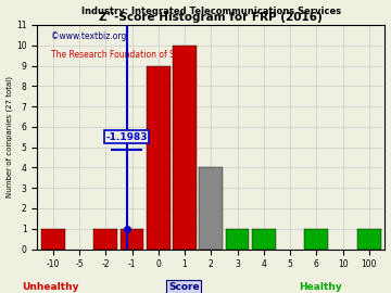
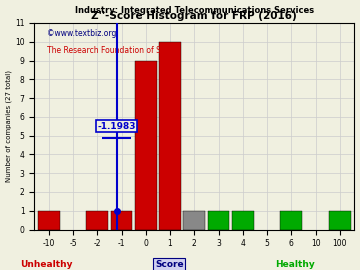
2: 4 -> 1
